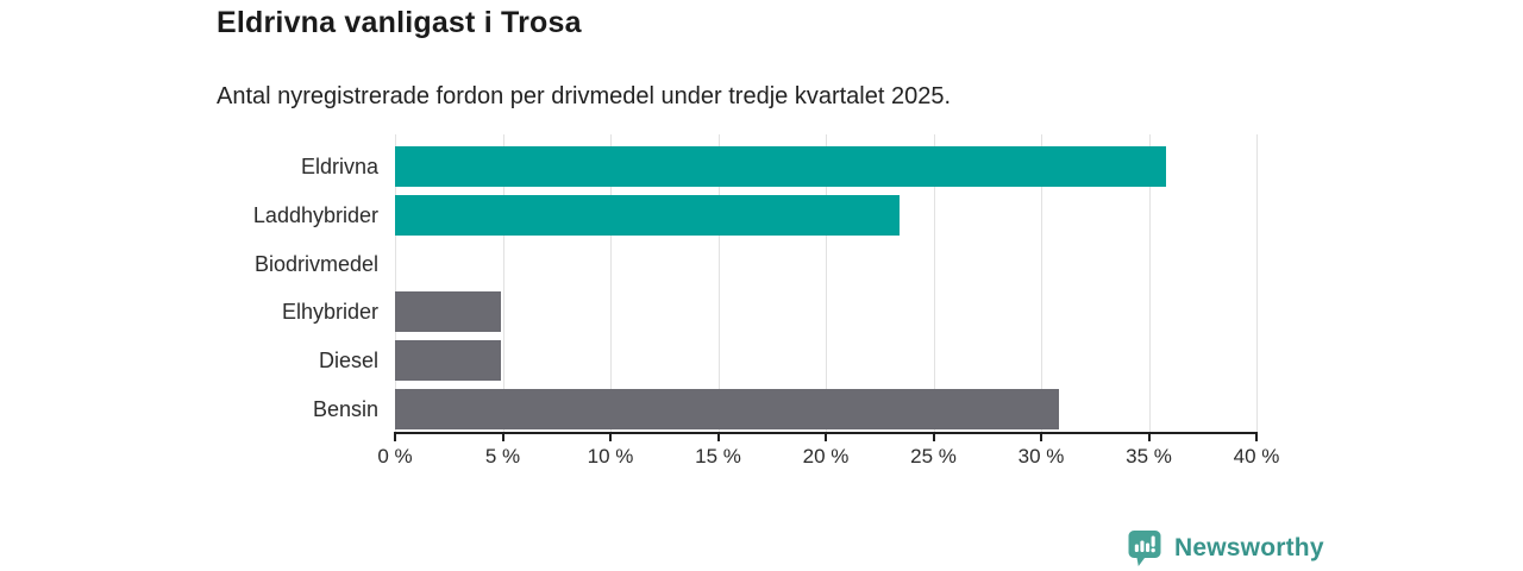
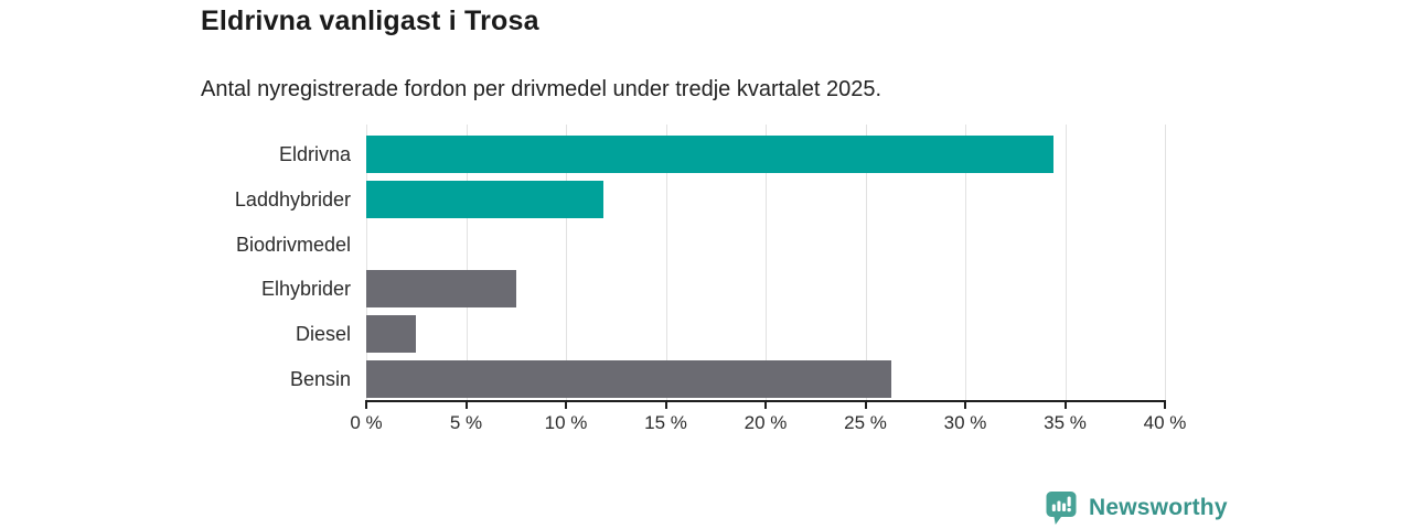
Eldrivna: 35.8% -> 34.4%
Laddhybrider: 23.4% -> 11.9%
Elhybrider: 4.9% -> 7.5%
Diesel: 4.9% -> 2.5%
Bensin: 30.8% -> 26.3%
